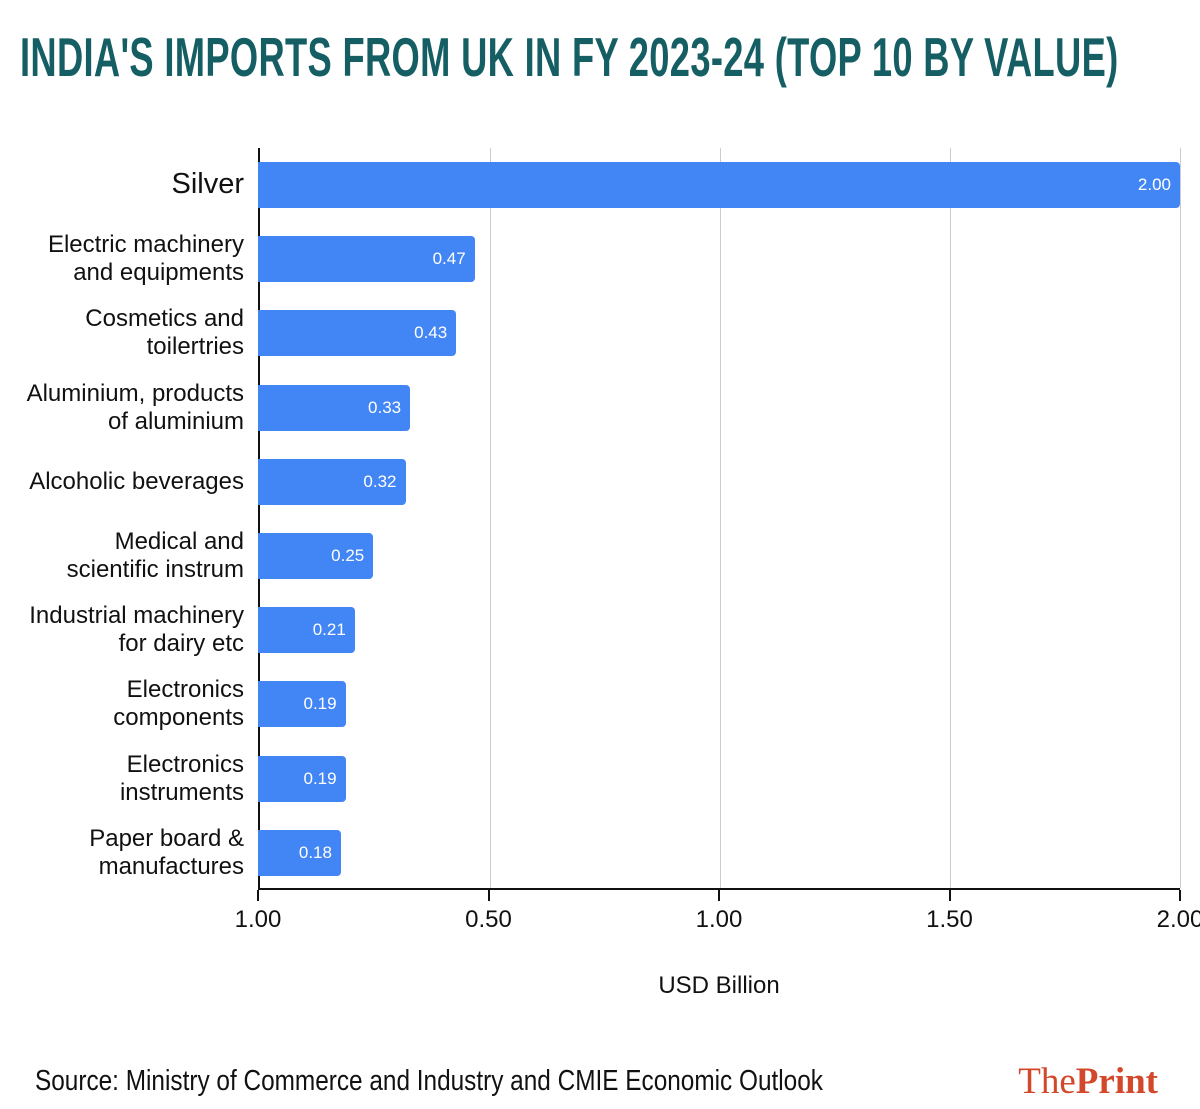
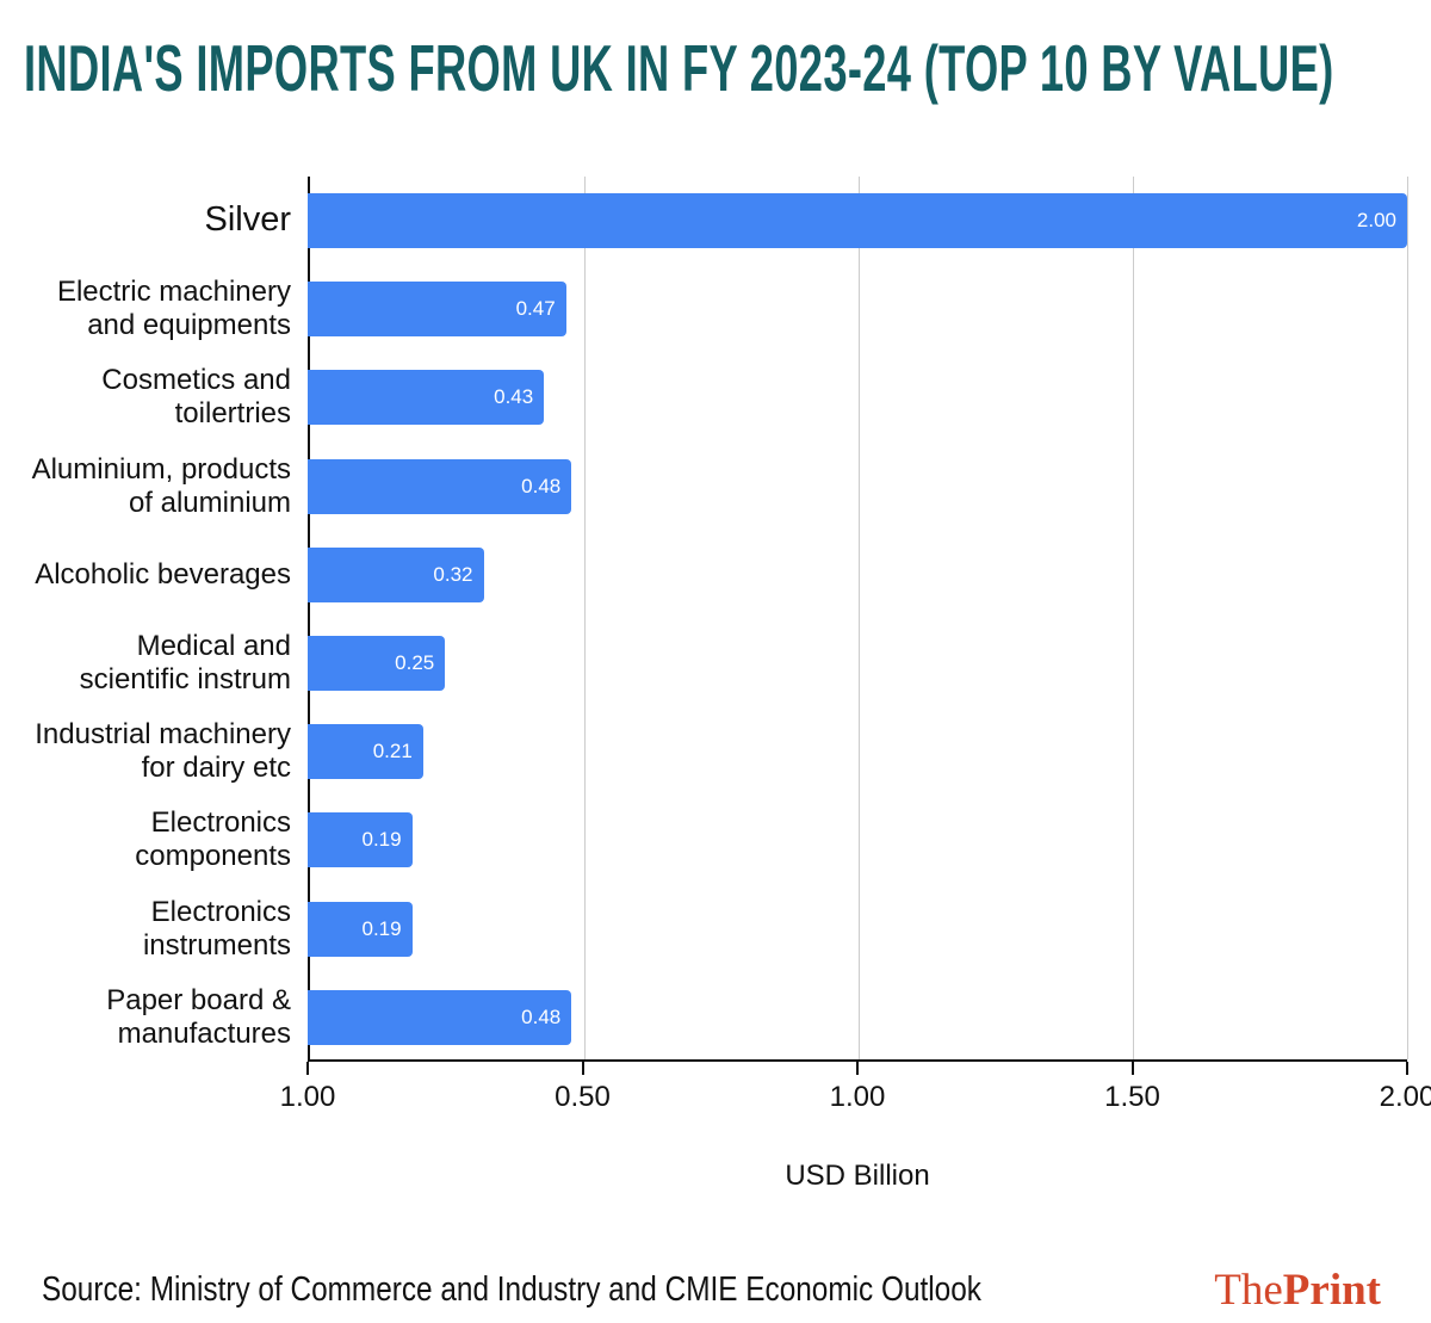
Aluminium, products of aluminium: 0.33 -> 0.48
Paper board & manufactures: 0.18 -> 0.48
